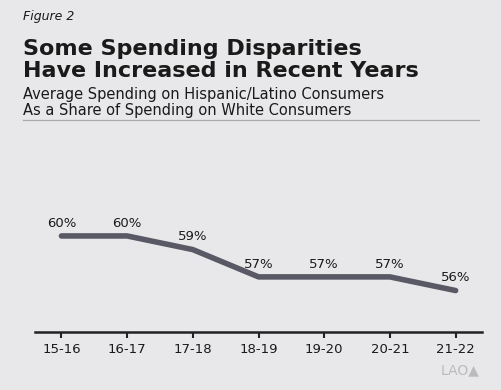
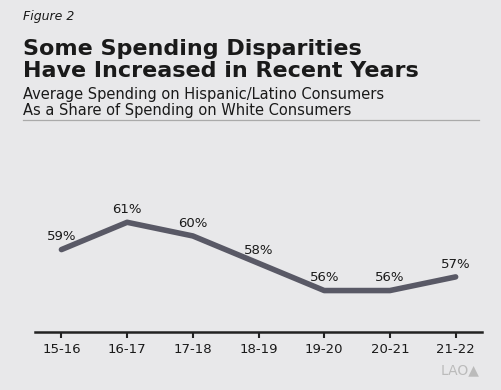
15-16: 60% -> 59%
16-17: 60% -> 61%
17-18: 59% -> 60%
18-19: 57% -> 58%
19-20: 57% -> 56%
20-21: 57% -> 56%
21-22: 56% -> 57%
